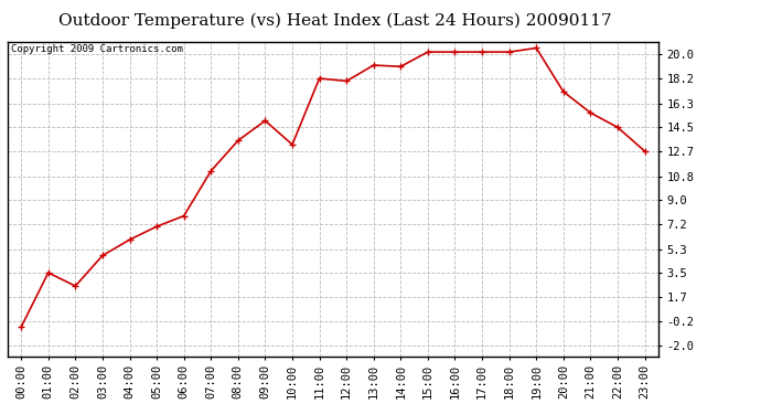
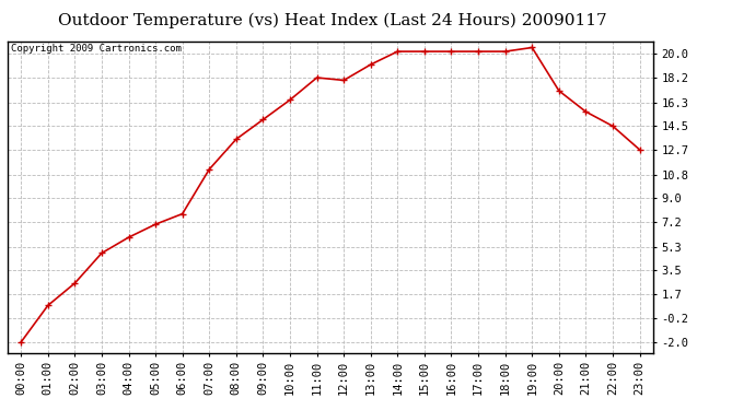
00:00: -0.6 -> -2.0
01:00: 3.5 -> 0.8
10:00: 13.2 -> 16.5
14:00: 19.1 -> 20.2
